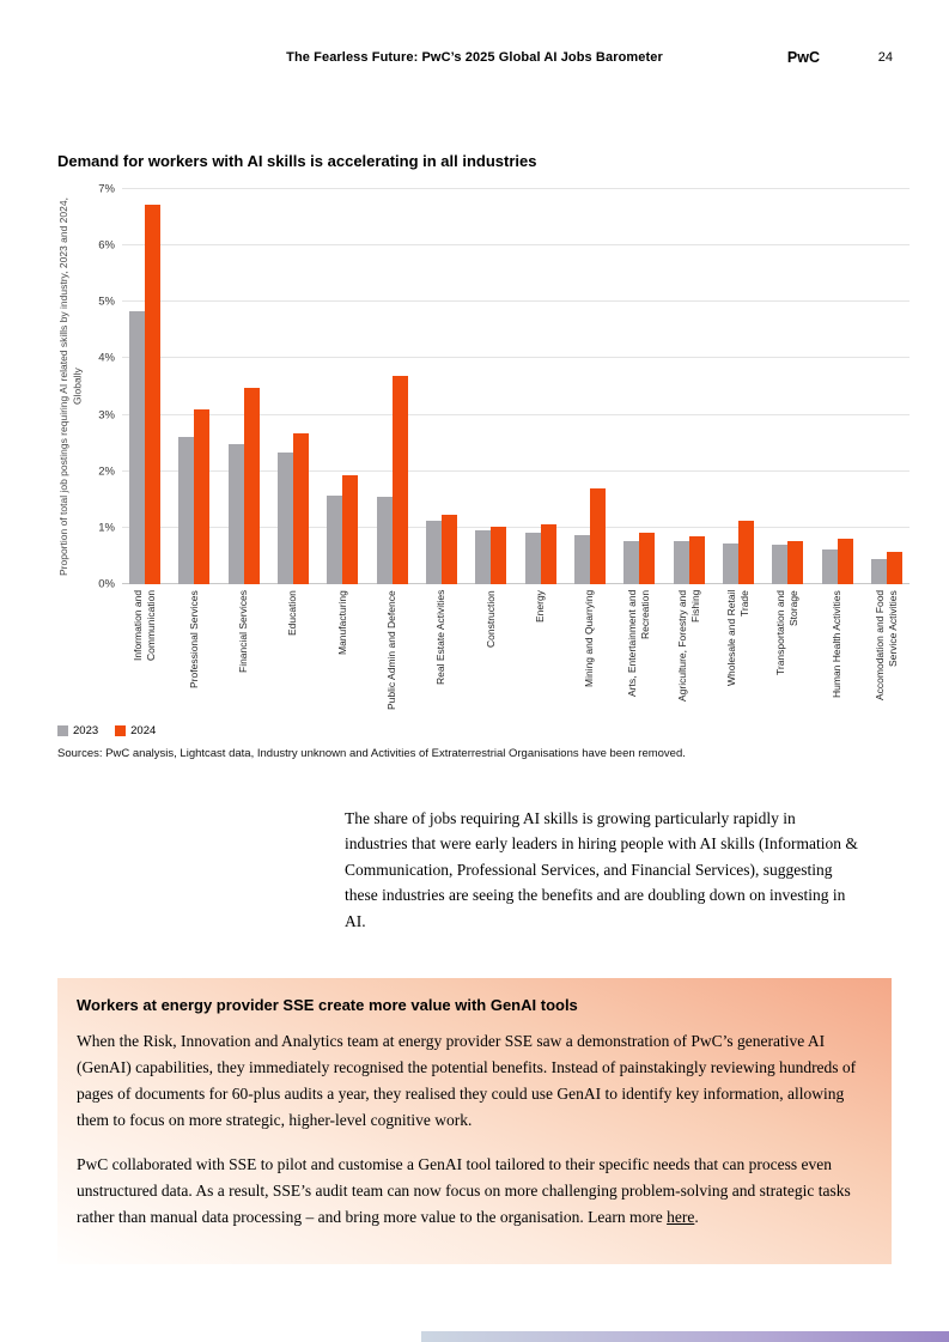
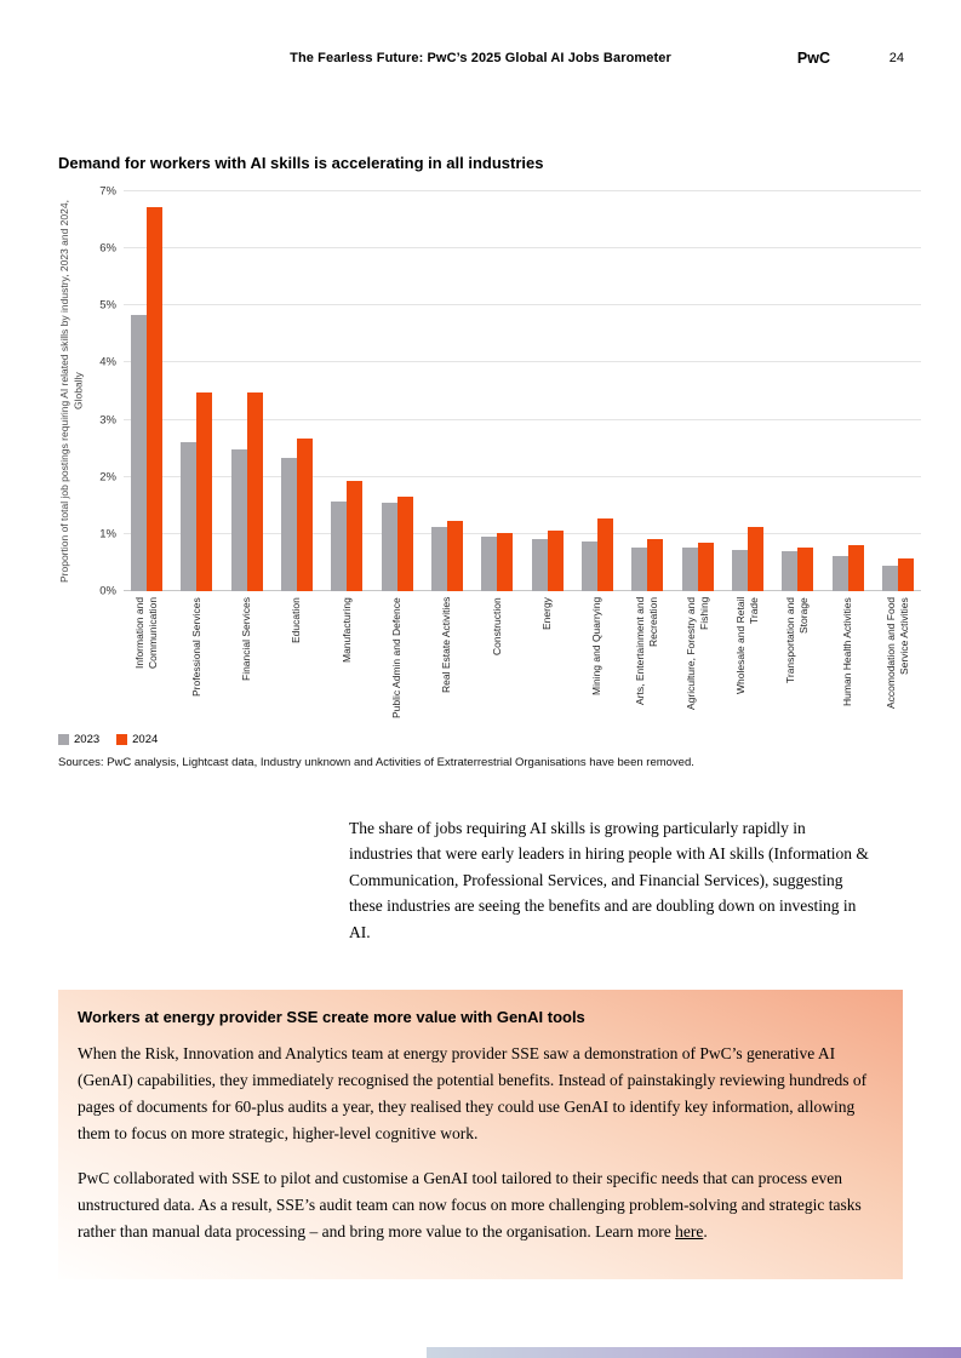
2024/Professional Services: 3.1% -> 3.5%
2024/Public Admin and Defence: 3.7% -> 1.7%
2024/Mining and Quarrying: 1.7% -> 1.3%
